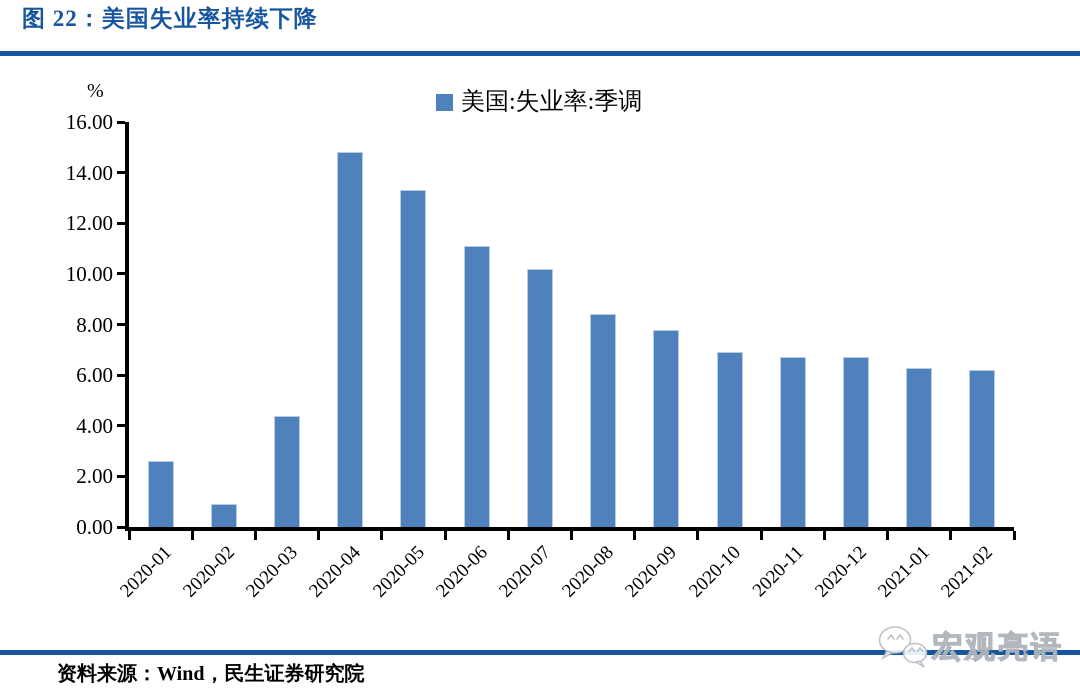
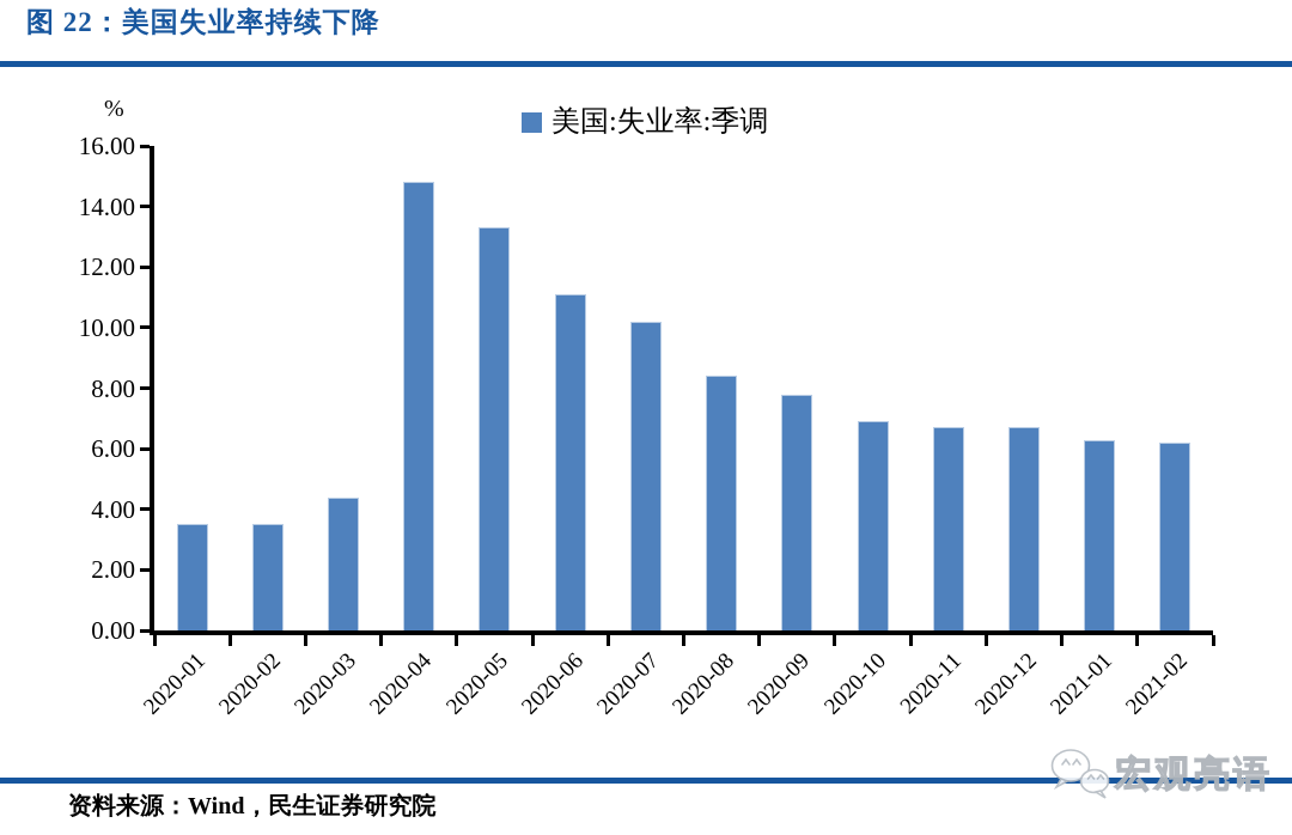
2020-01: 2.6 -> 3.5
2020-02: 0.9 -> 3.5
